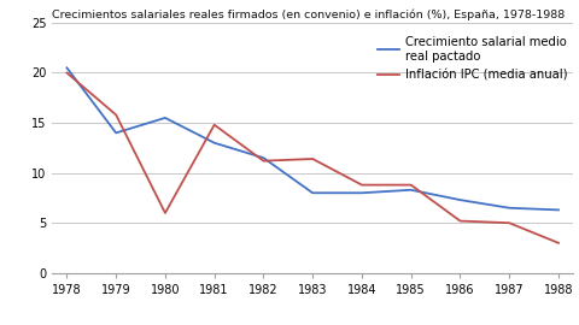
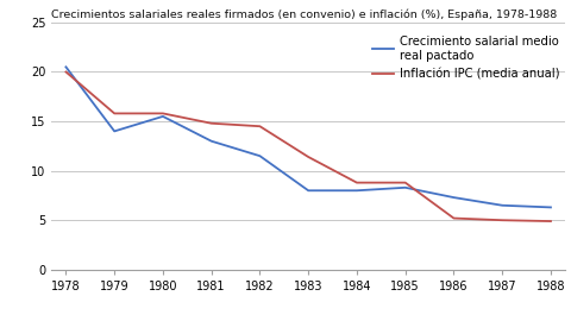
Inflación IPC (media anual)/1980: 6.0 -> 15.8
Inflación IPC (media anual)/1982: 11.2 -> 14.5
Inflación IPC (media anual)/1988: 3.0 -> 4.9
